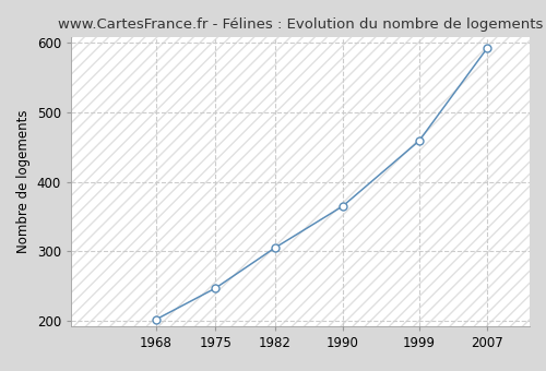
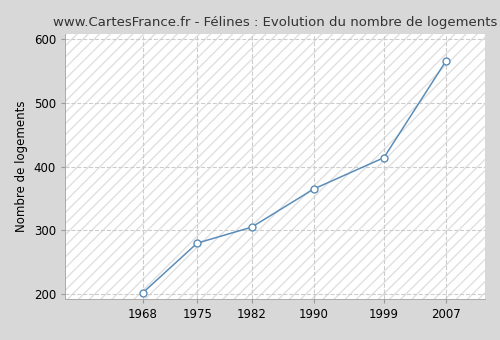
1975: 247 -> 280
1999: 459 -> 414
2007: 592 -> 566
